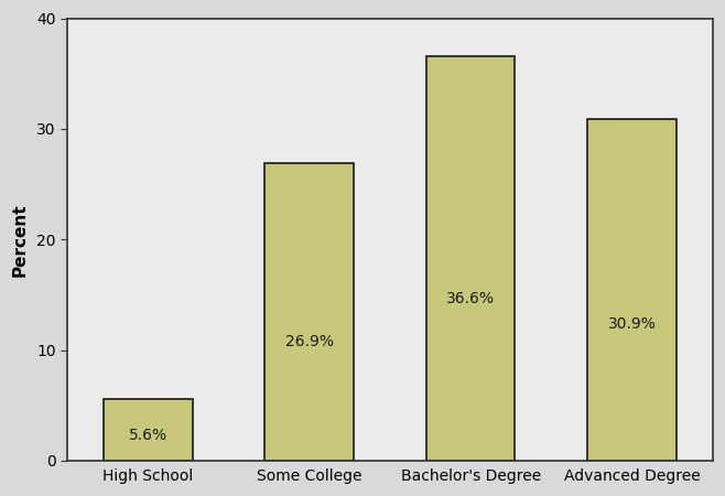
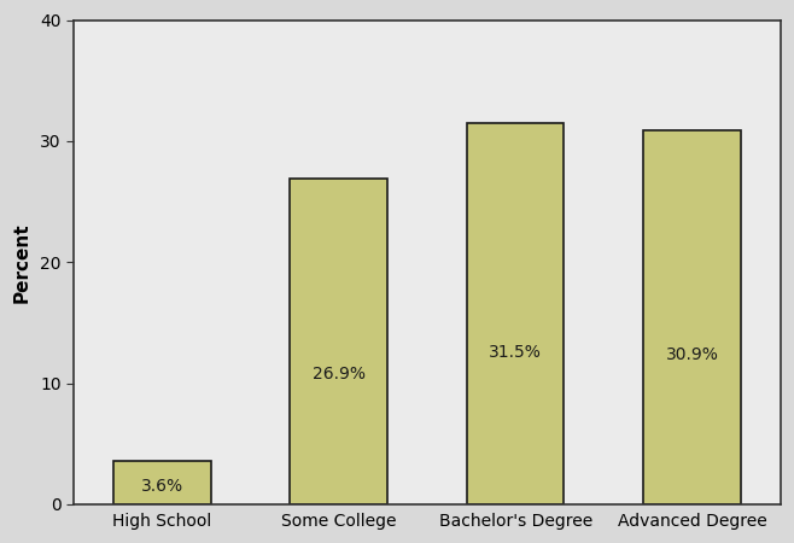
High School: 5.6% -> 3.6%
Bachelor's Degree: 36.6% -> 31.5%
